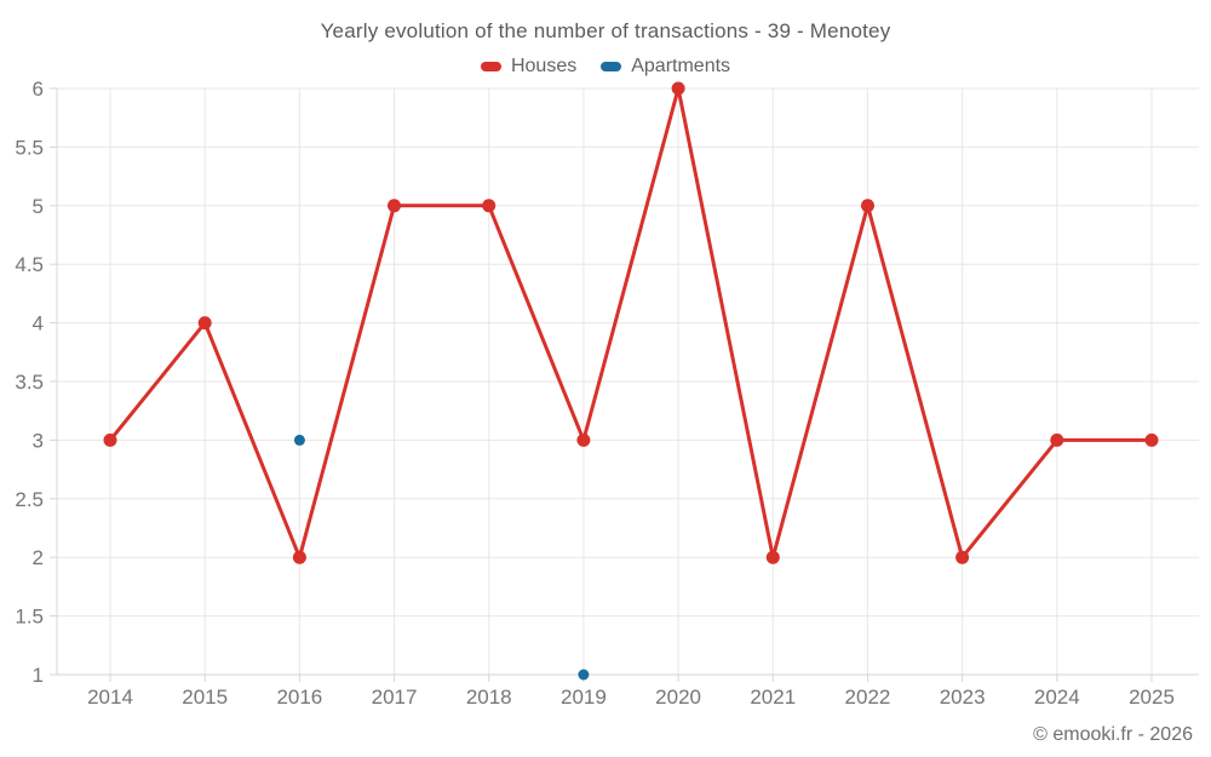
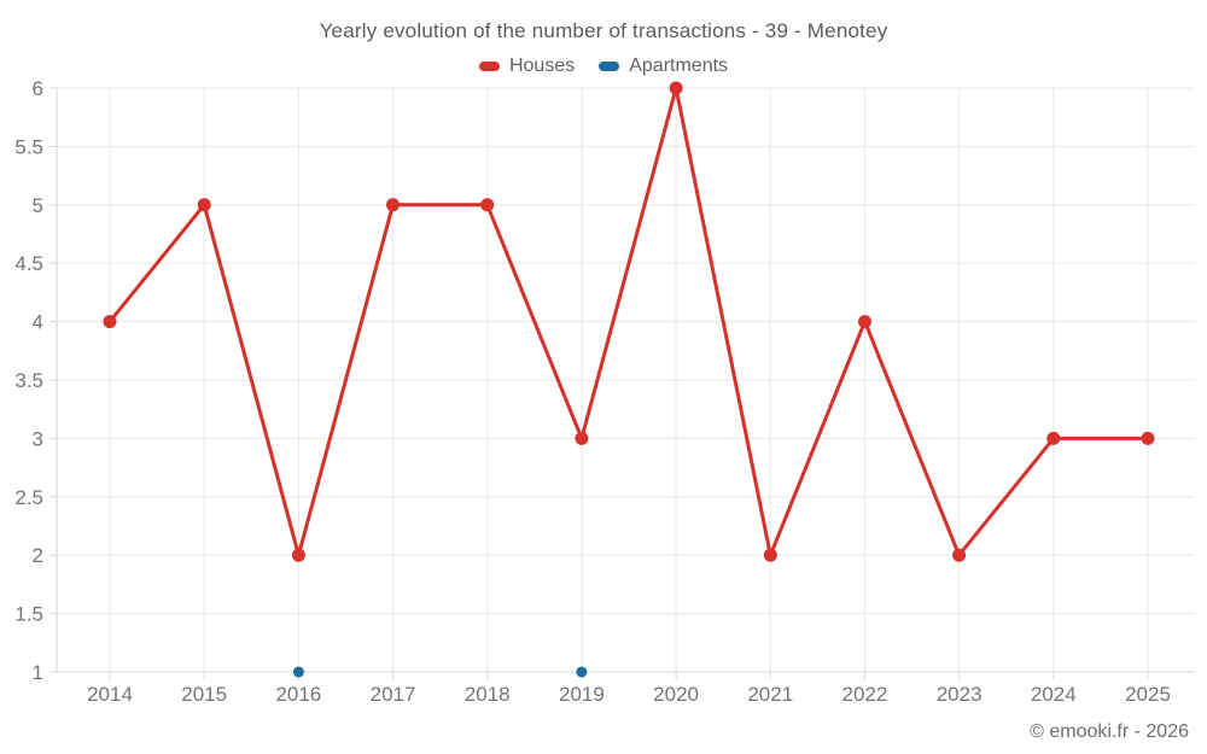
Houses/2014: 3 -> 4
Houses/2015: 4 -> 5
Apartments/2016: 3 -> 1
Houses/2022: 5 -> 4
